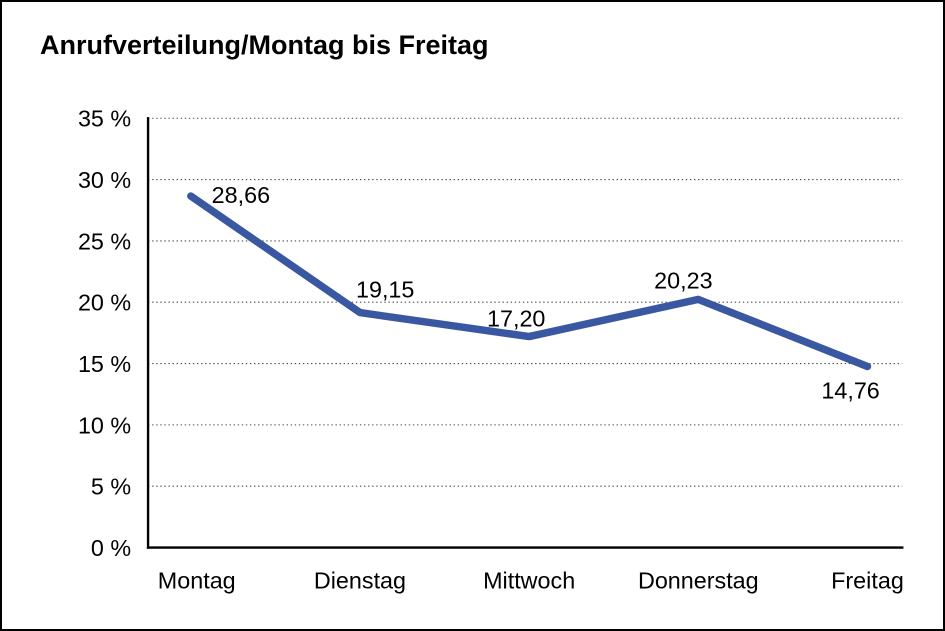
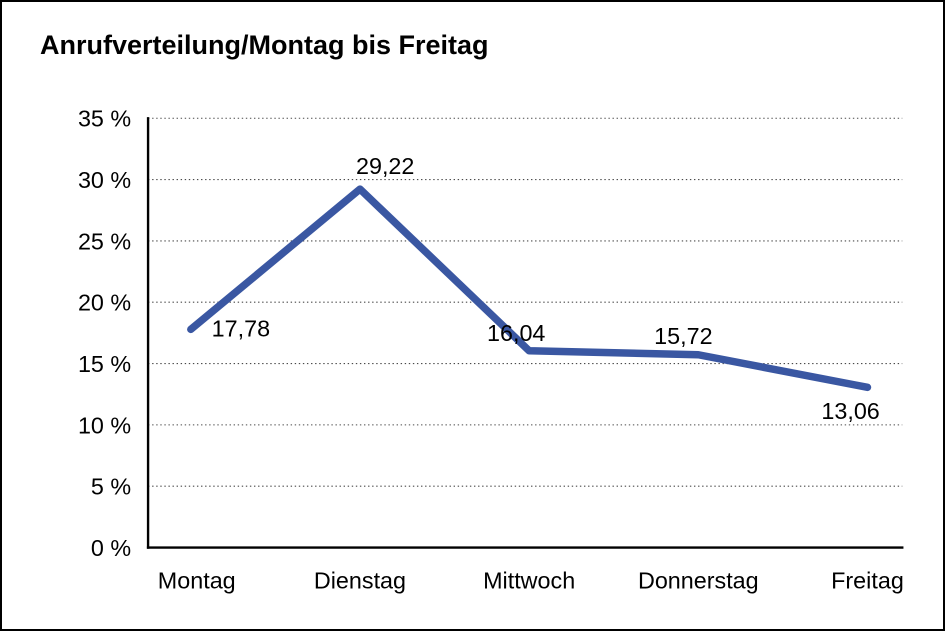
Montag: 28,66 -> 17,78
Dienstag: 19,15 -> 29,22
Mittwoch: 17,20 -> 16,04
Donnerstag: 20,23 -> 15,72
Freitag: 14,76 -> 13,06
